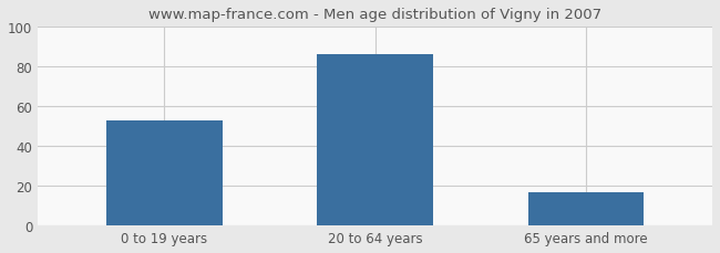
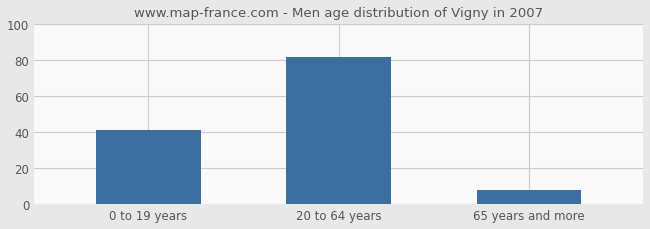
0 to 19 years: 53 -> 41
20 to 64 years: 86 -> 82
65 years and more: 17 -> 8
